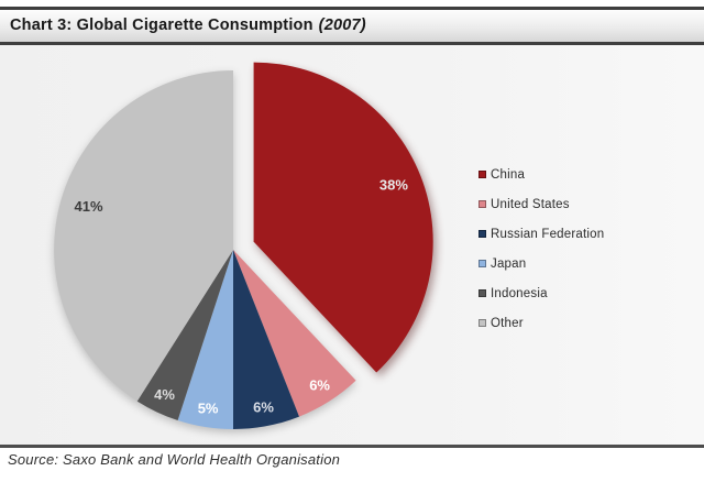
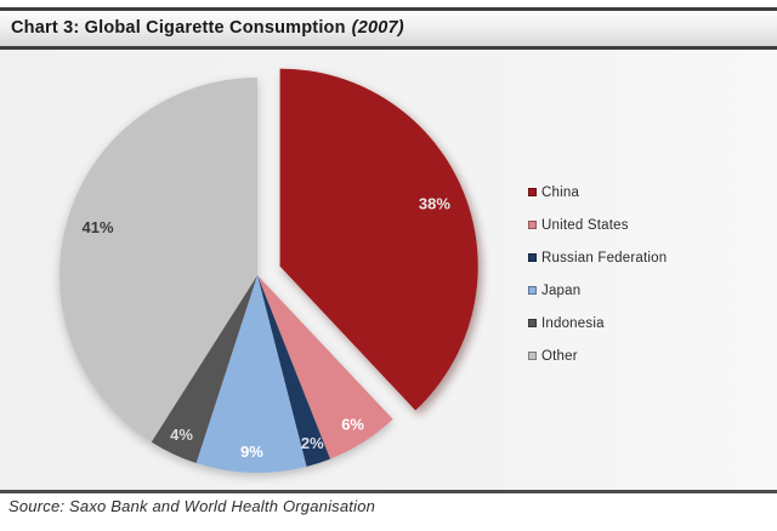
Russian Federation: 6% -> 2%
Japan: 5% -> 9%
